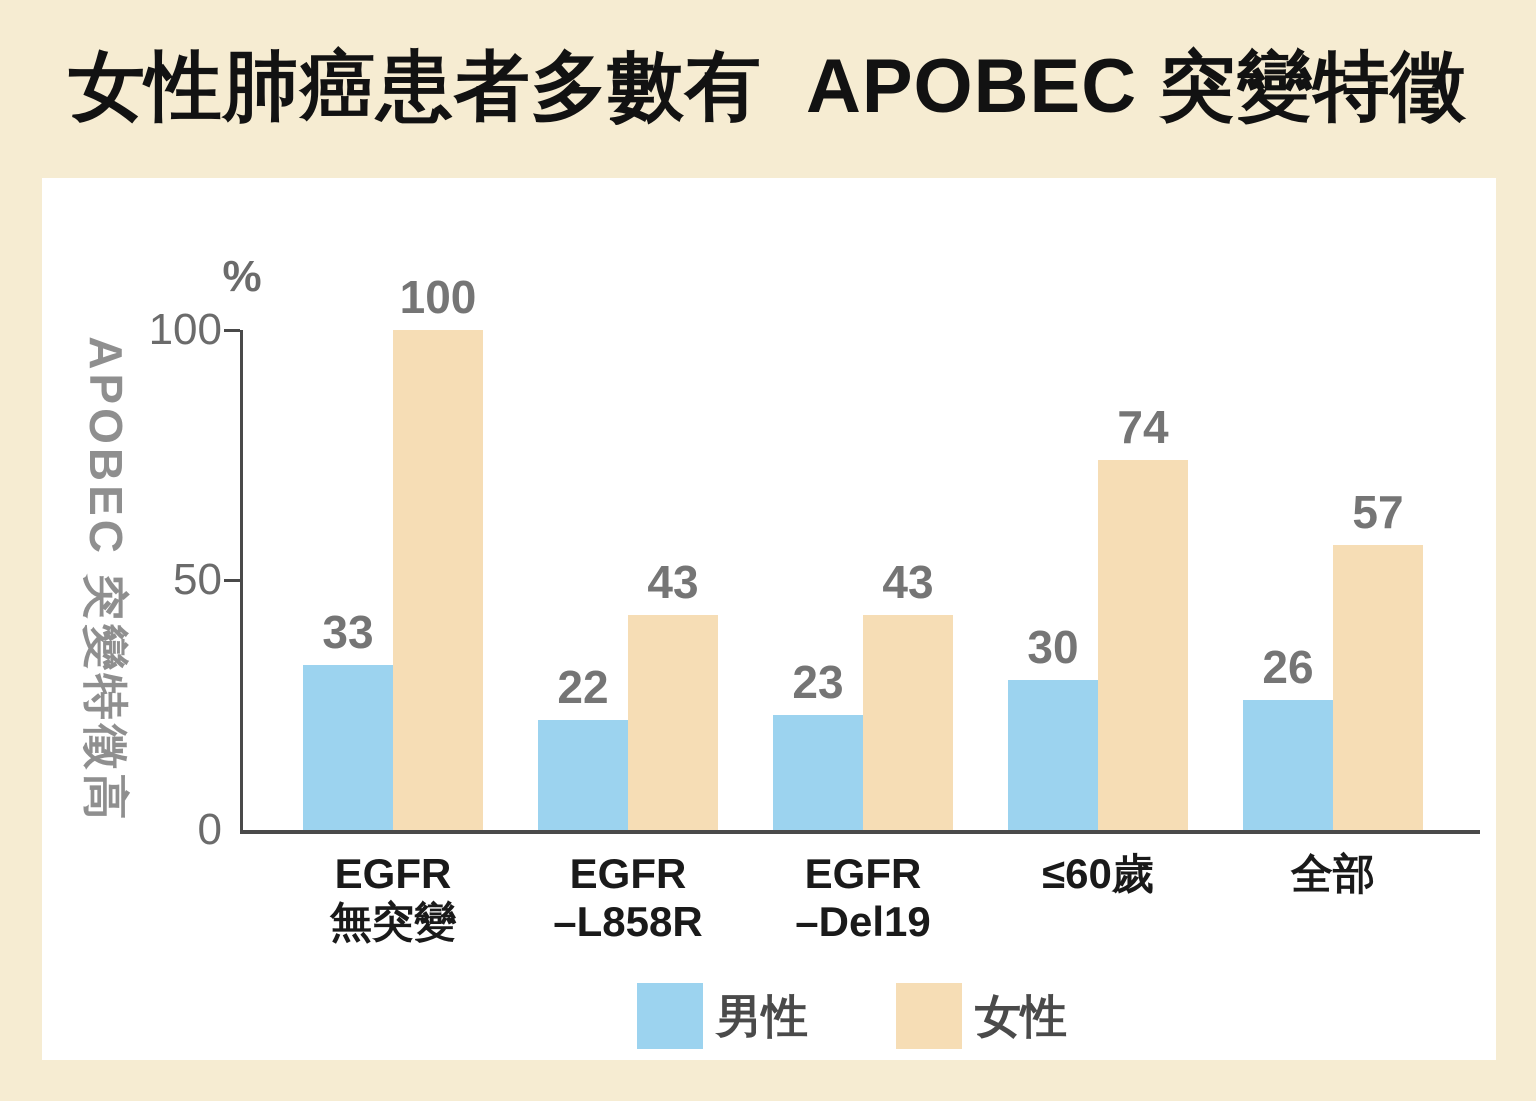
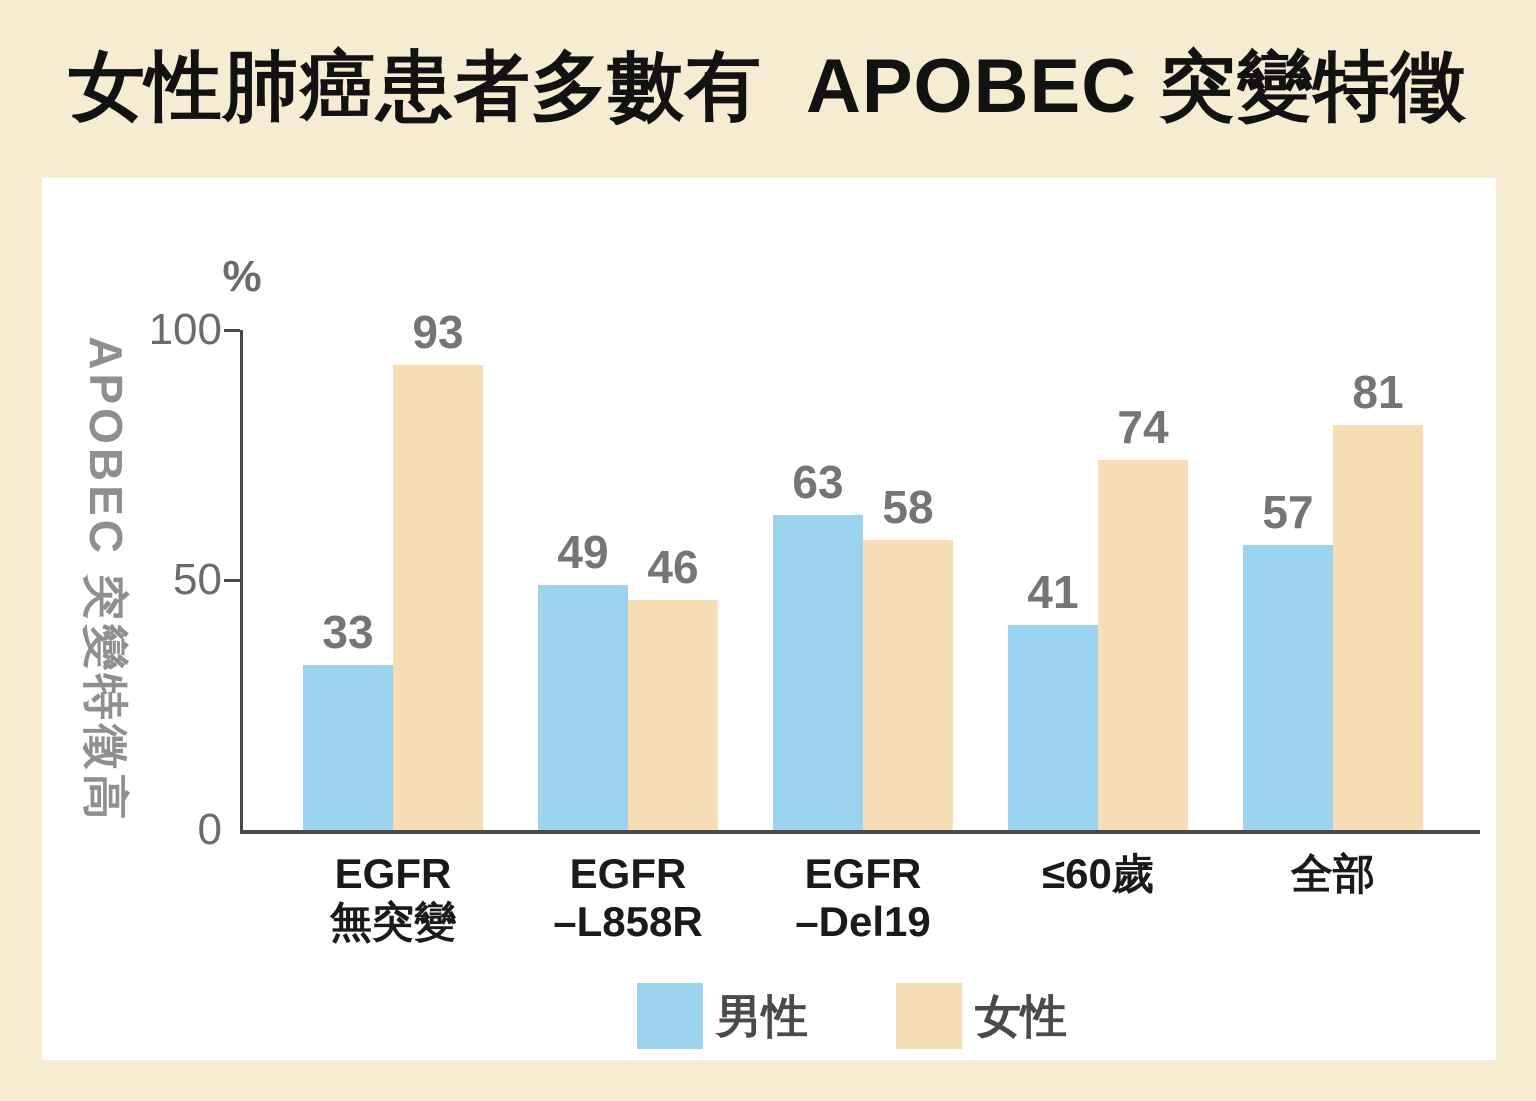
女性/EGFR 無突變: 100 -> 93
男性/EGFR –L858R: 22 -> 49
女性/EGFR –L858R: 43 -> 46
男性/EGFR –Del19: 23 -> 63
女性/EGFR –Del19: 43 -> 58
男性/≤60歲: 30 -> 41
男性/全部: 26 -> 57
女性/全部: 57 -> 81
